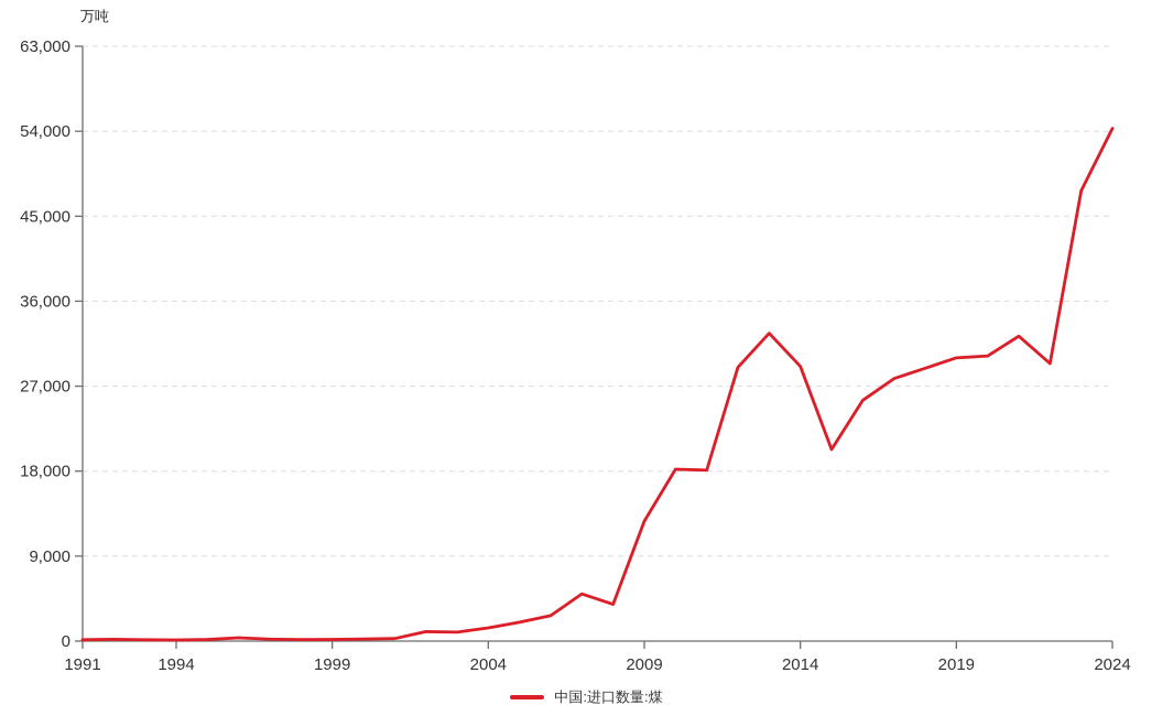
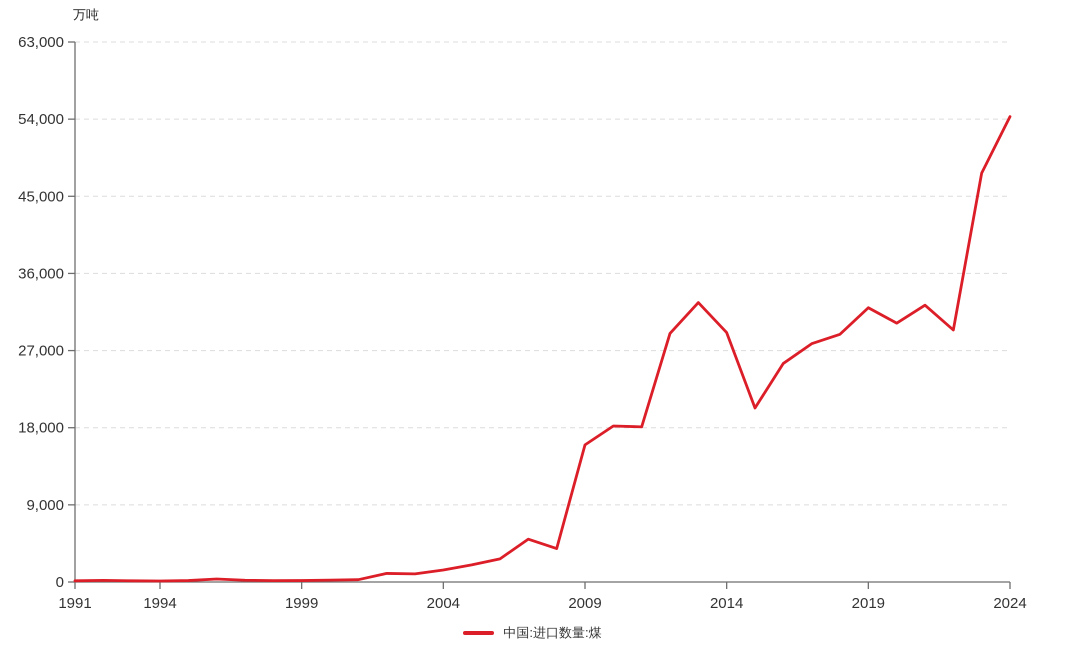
2009: 13000 -> 16000
2019: 30000 -> 32000
